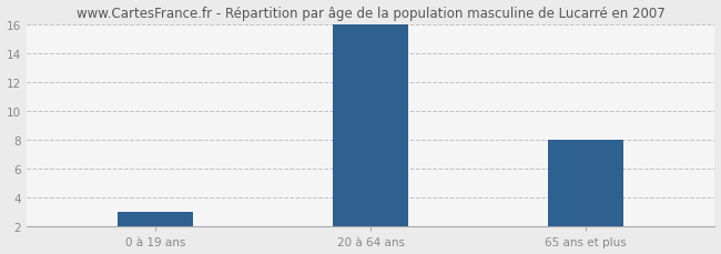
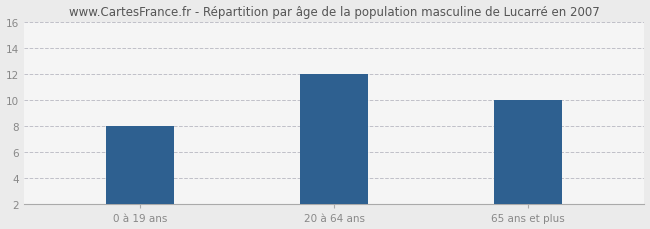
0 à 19 ans: 3 -> 8
20 à 64 ans: 16 -> 12
65 ans et plus: 8 -> 10
